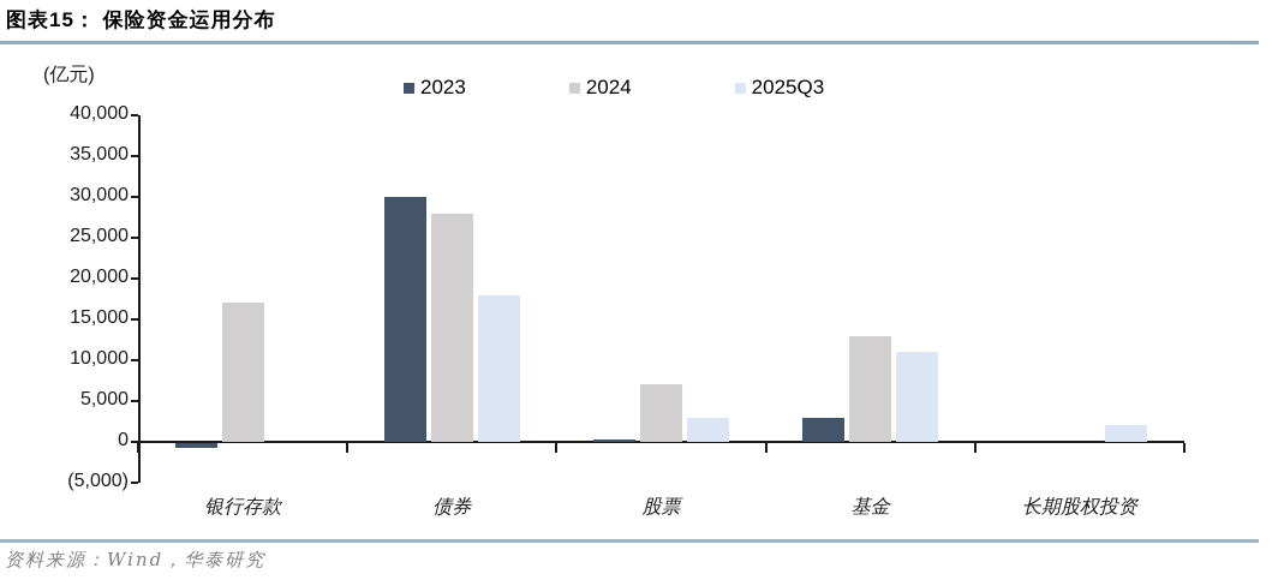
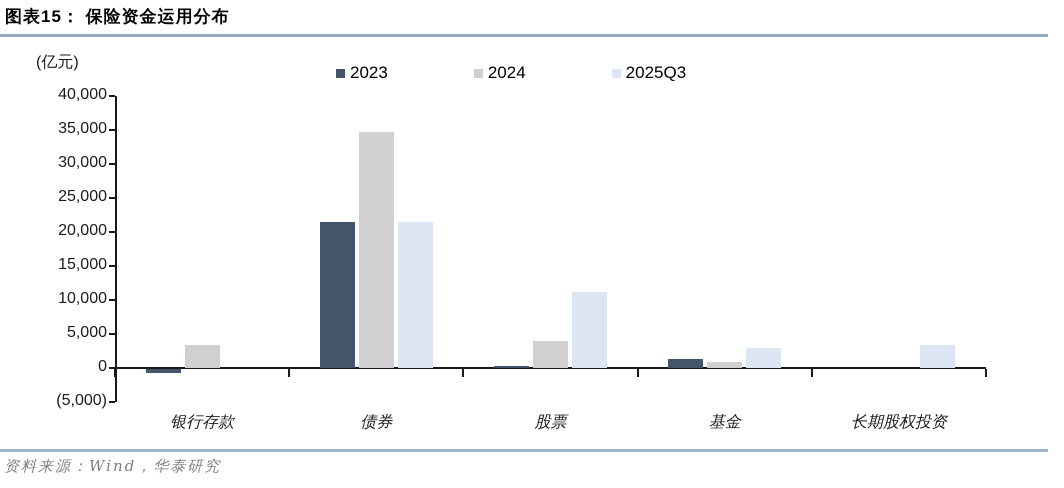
2024/银行存款: 17000 -> 3000
2023/债券: 30000 -> 22000
2024/债券: 28000 -> 35000
2025Q3/债券: 18000 -> 21000
2024/股票: 7000 -> 4000
2025Q3/股票: 3000 -> 11000
2023/基金: 3000 -> 1000
2024/基金: 13000 -> 1000
2025Q3/基金: 11000 -> 3000
2025Q3/长期股权投资: 2000 -> 3000
